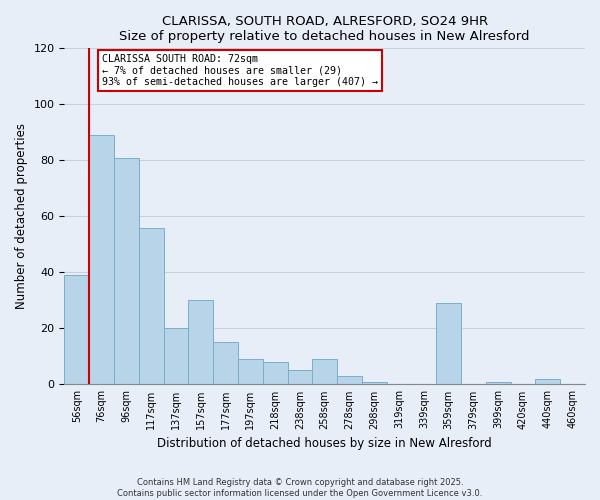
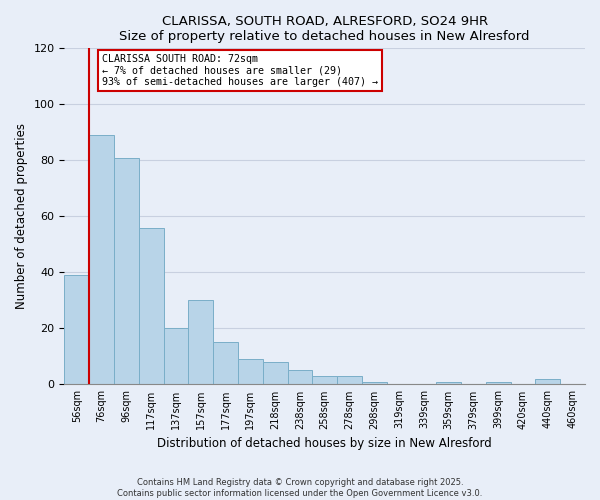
258sqm: 9 -> 3
359sqm: 29 -> 1
